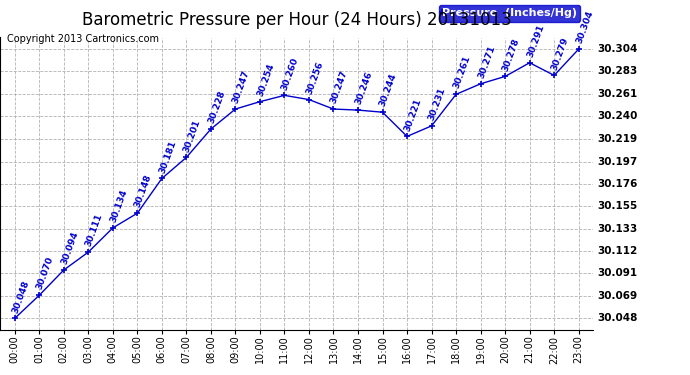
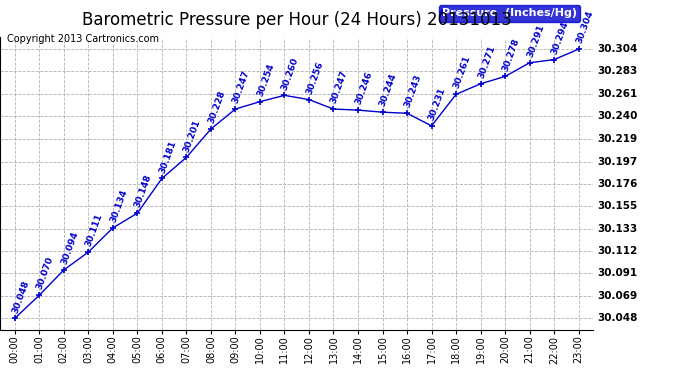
16:00: 30.221 -> 30.243
22:00: 30.279 -> 30.294
